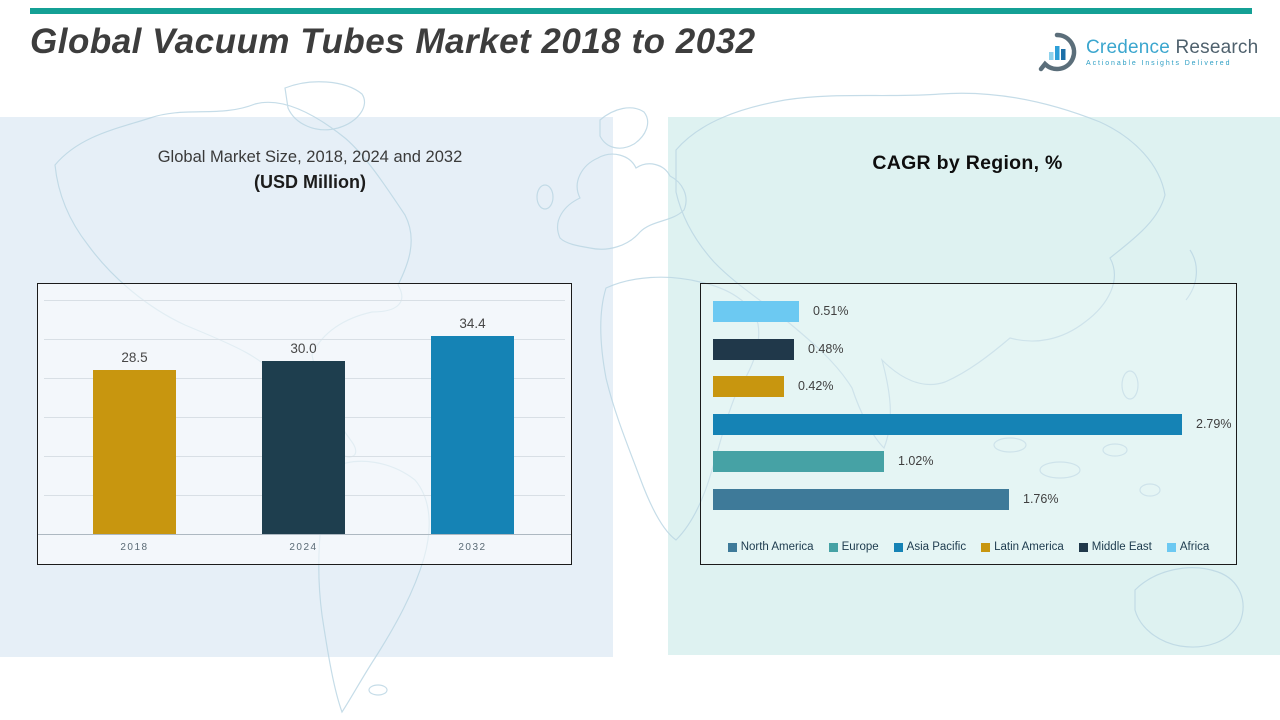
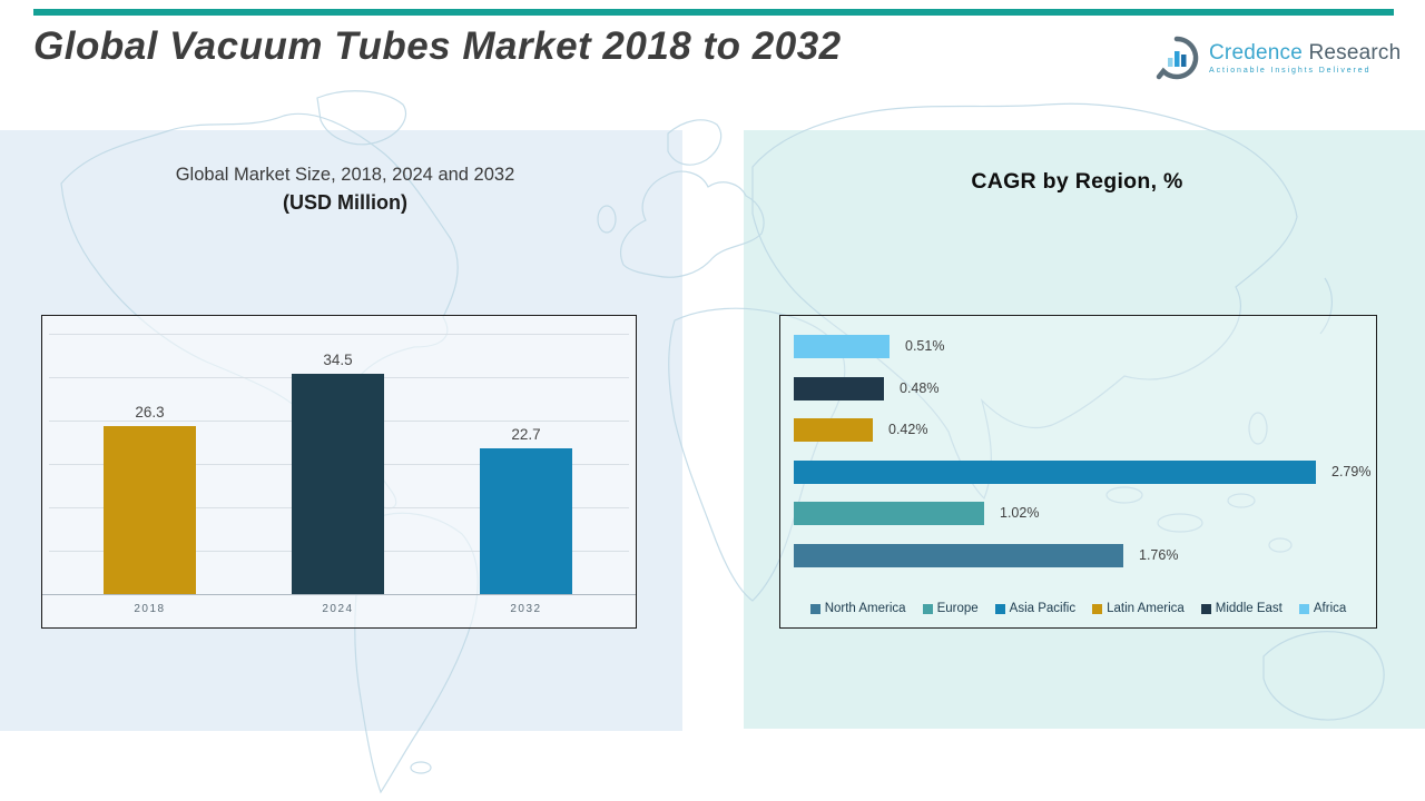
Global Market Size, 2018, 2024 and 2032 (USD Million)/2018: 28.5 -> 26.3
Global Market Size, 2018, 2024 and 2032 (USD Million)/2024: 30.0 -> 34.5
Global Market Size, 2018, 2024 and 2032 (USD Million)/2032: 34.4 -> 22.7
